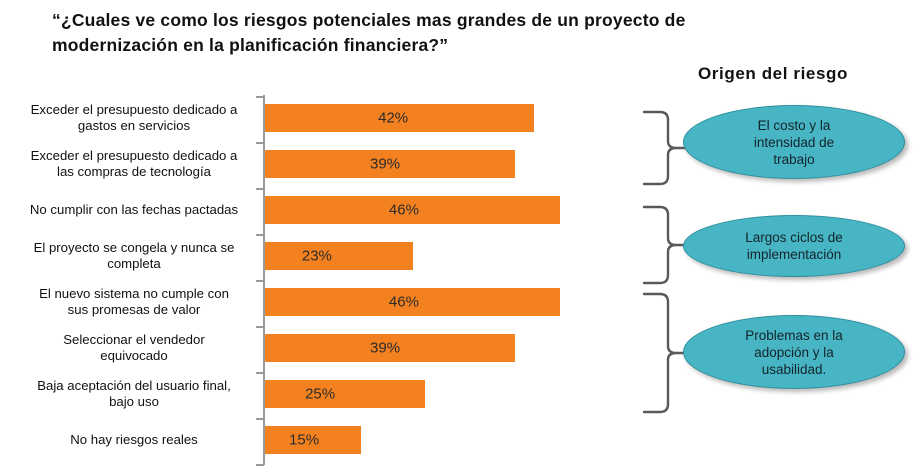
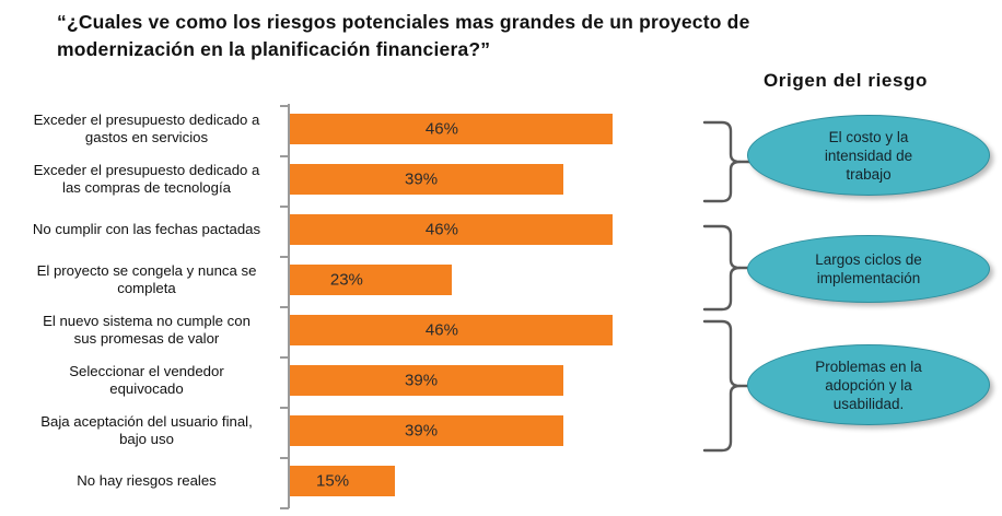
Exceder el presupuesto dedicado a gastos en servicios: 42% -> 46%
Baja aceptación del usuario final, bajo uso: 25% -> 39%
